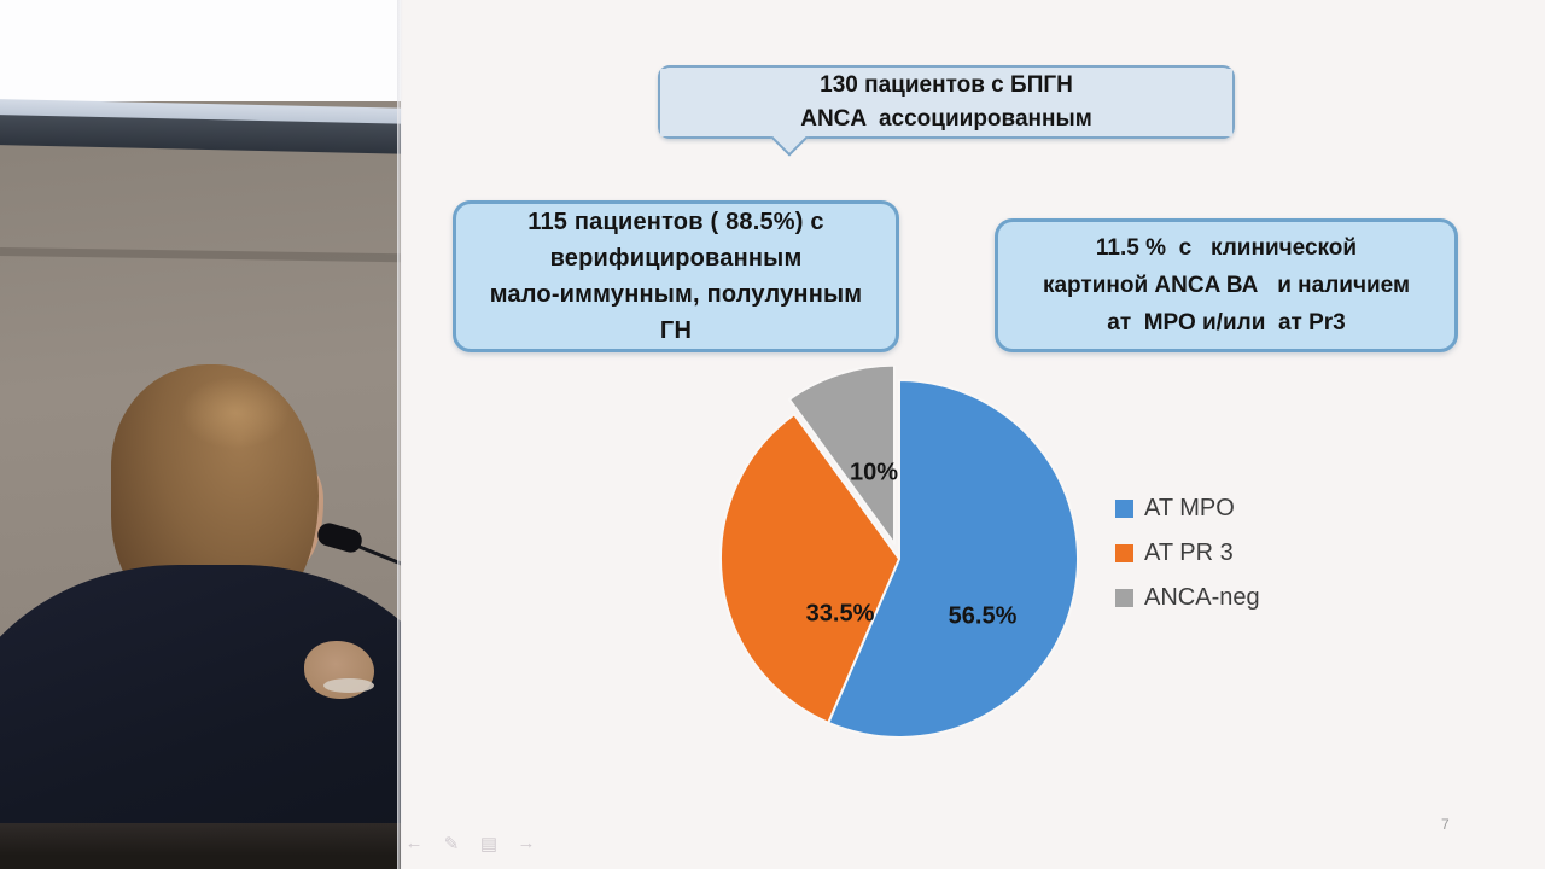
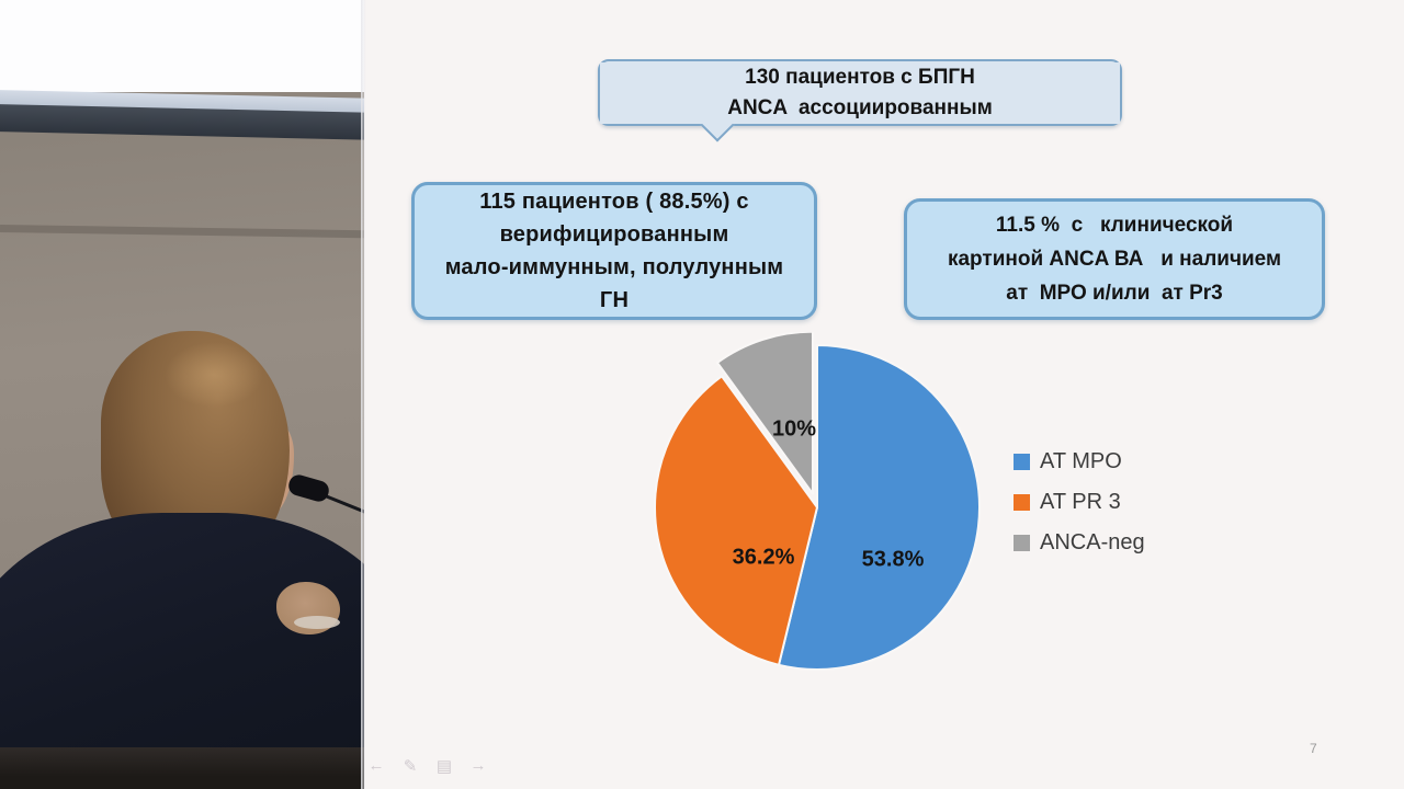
AT MPO: 56.5% -> 53.8%
AT PR 3: 33.5% -> 36.2%
